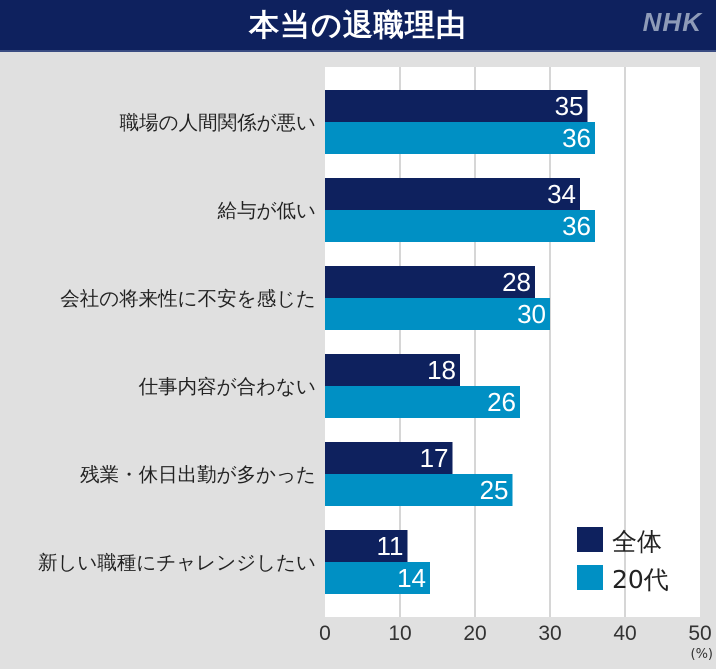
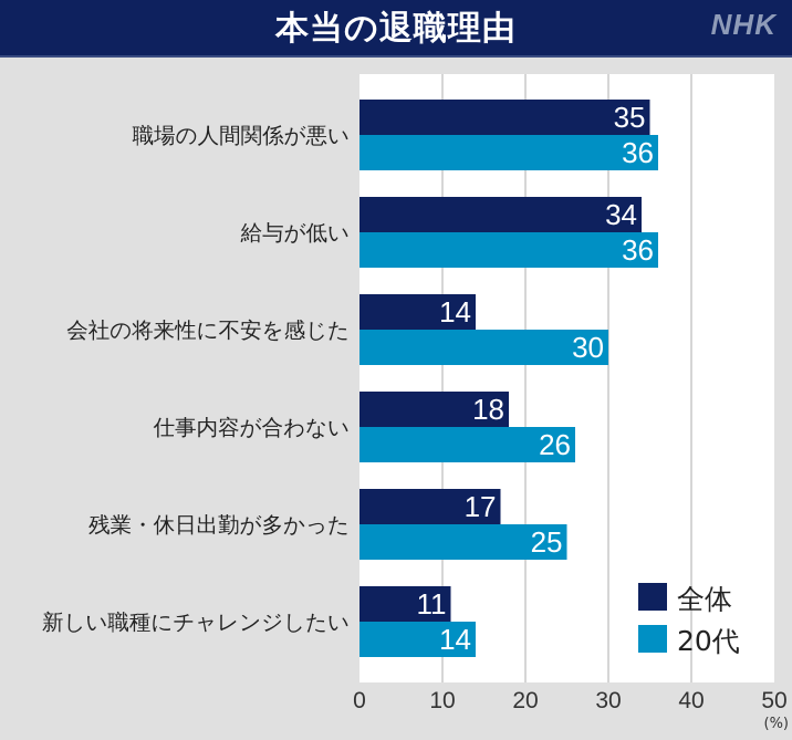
全体/会社の将来性に不安を感じた: 28 -> 14
